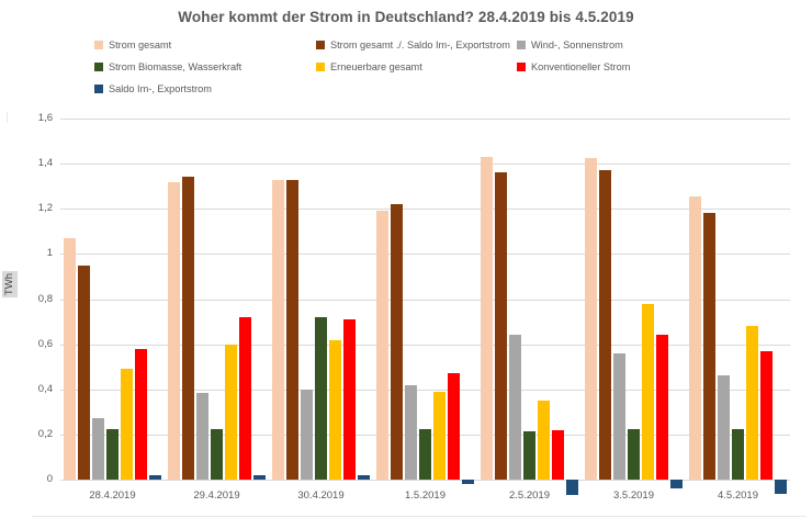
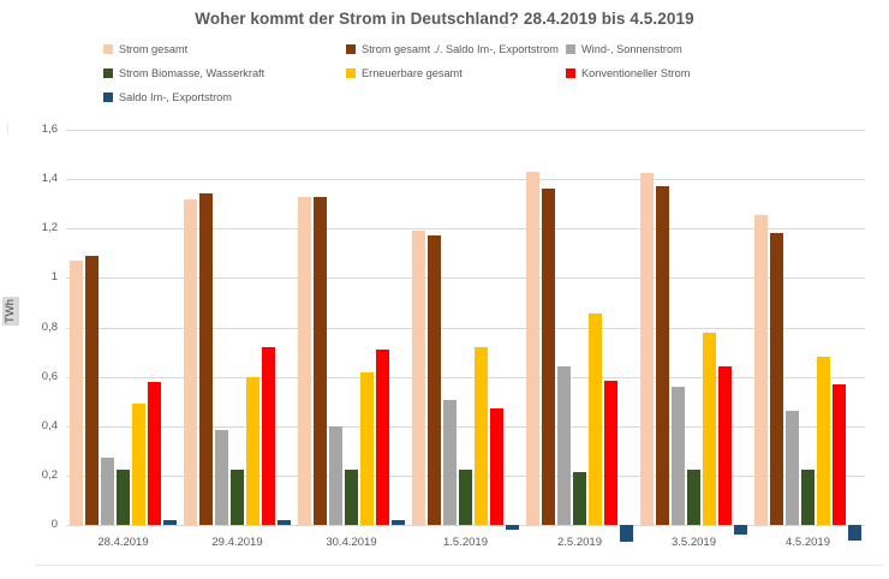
Strom gesamt ./. Saldo Im-, Exportstrom/28.4.2019: 0,95 -> 1,09
Strom Biomasse, Wasserkraft/30.4.2019: 0,72 -> 0,23
Strom gesamt ./. Saldo Im-, Exportstrom/1.5.2019: 1,22 -> 1,17
Wind-, Sonnenstrom/1.5.2019: 0,42 -> 0,51
Erneuerbare gesamt/1.5.2019: 0,39 -> 0,72
Erneuerbare gesamt/2.5.2019: 0,35 -> 0,85
Konventioneller Strom/2.5.2019: 0,22 -> 0,58
